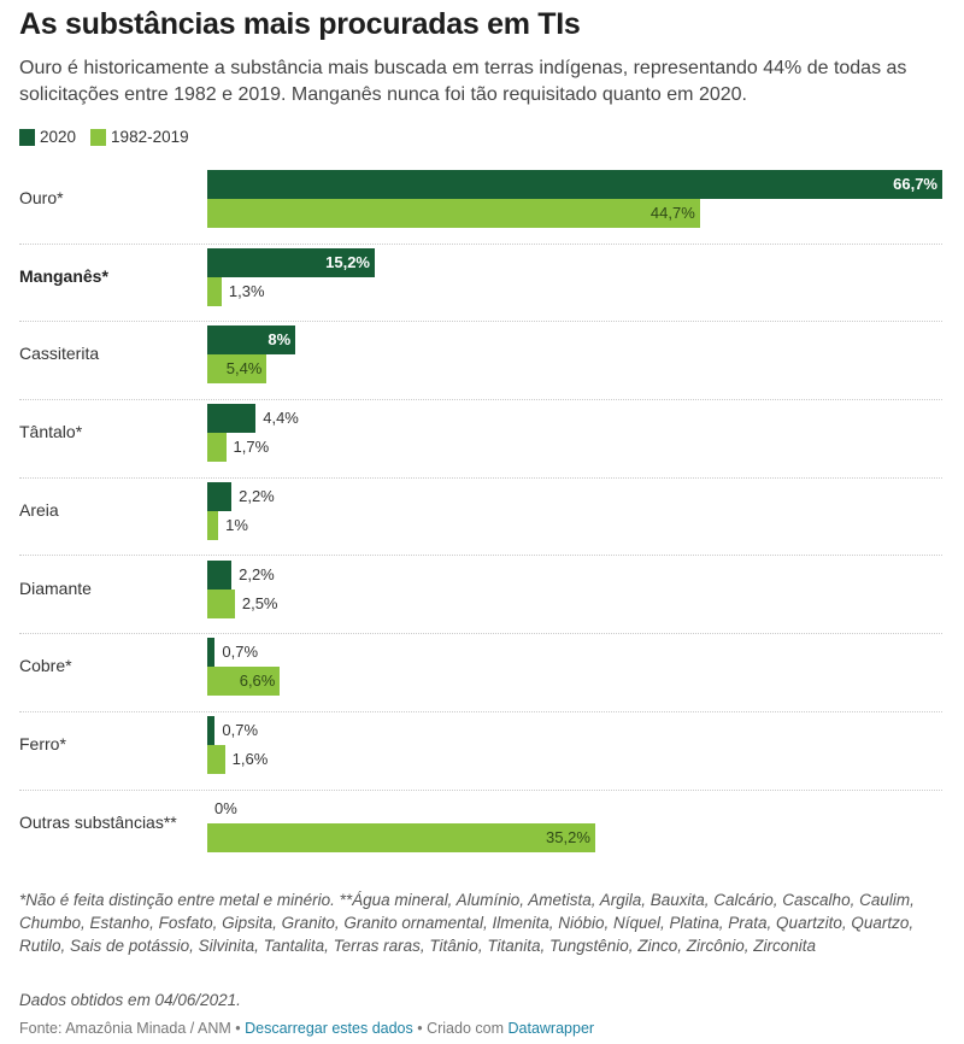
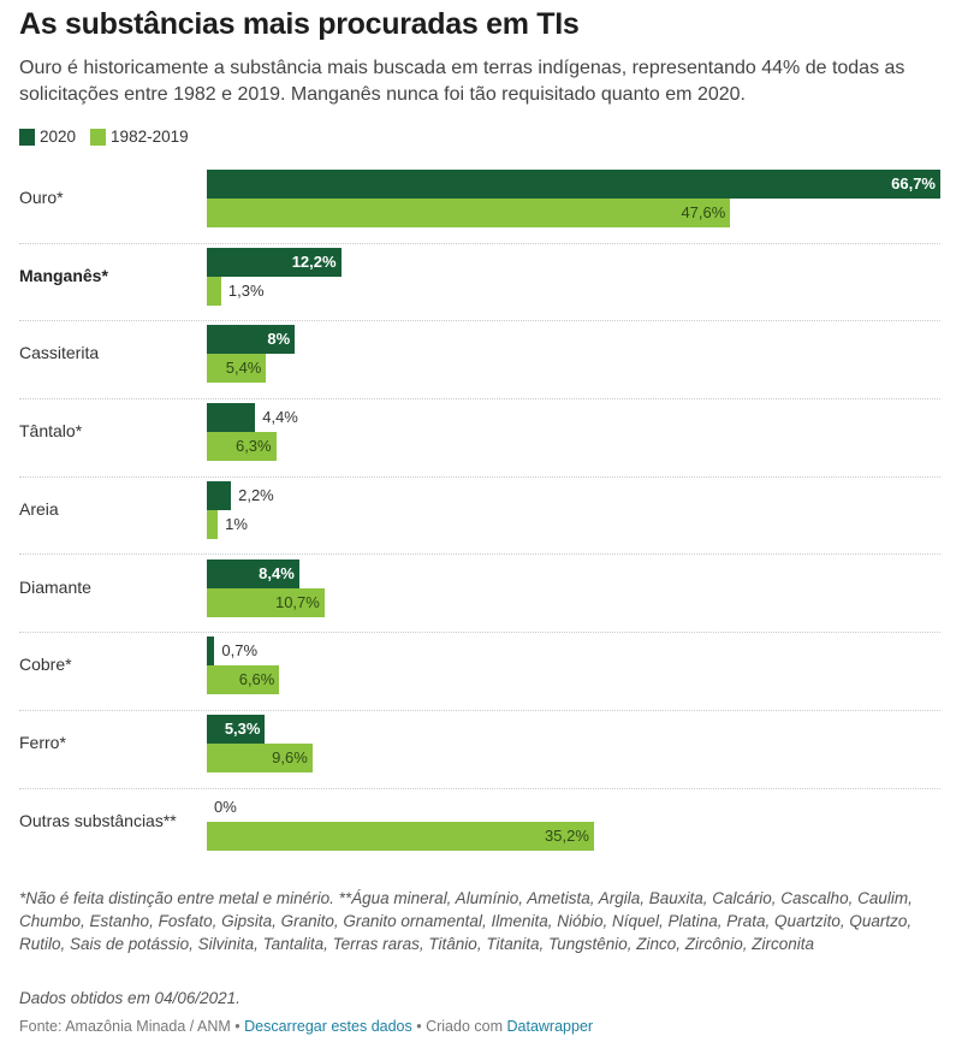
1982-2019/Ouro*: 44,7% -> 47,6%
2020/Manganês*: 15,2% -> 12,2%
1982-2019/Tântalo*: 1,7% -> 6,3%
2020/Diamante: 2,2% -> 8,4%
1982-2019/Diamante: 2,5% -> 10,7%
2020/Ferro*: 0,7% -> 5,3%
1982-2019/Ferro*: 1,6% -> 9,6%
